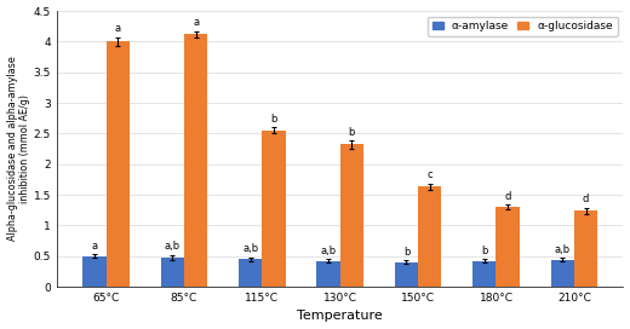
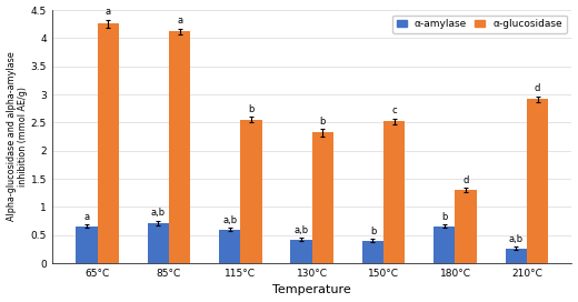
α-amylase/65°C: 0.50 -> 0.66
α-glucosidase/65°C: 4.00 -> 4.26
α-amylase/85°C: 0.48 -> 0.72
α-amylase/115°C: 0.45 -> 0.60
α-glucosidase/150°C: 1.63 -> 2.52
α-amylase/180°C: 0.42 -> 0.66
α-amylase/210°C: 0.44 -> 0.26
α-glucosidase/210°C: 1.24 -> 2.92
